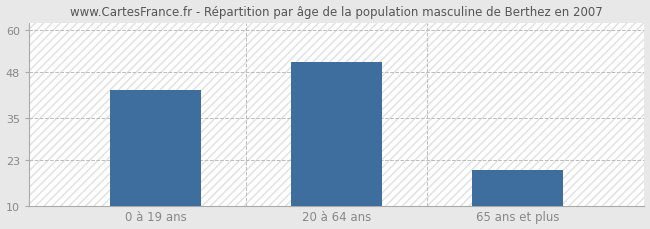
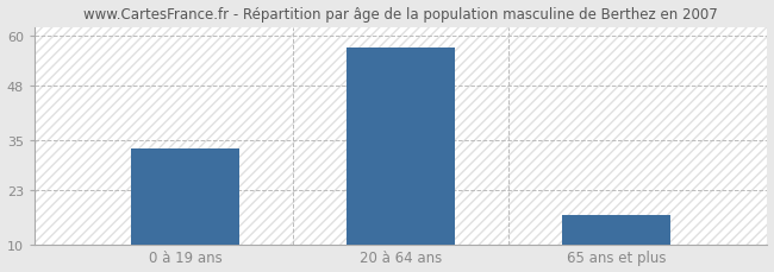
0 à 19 ans: 43 -> 33
20 à 64 ans: 51 -> 57
65 ans et plus: 20 -> 17
